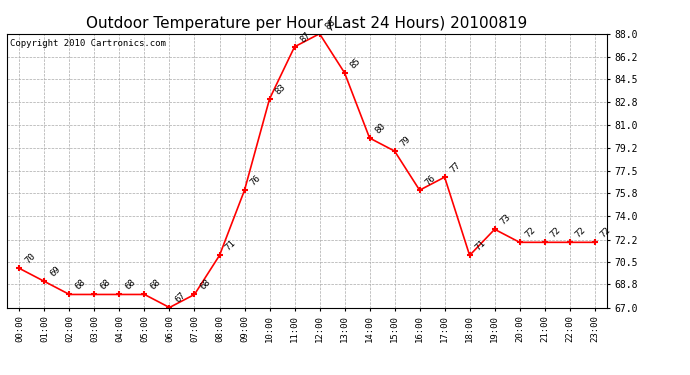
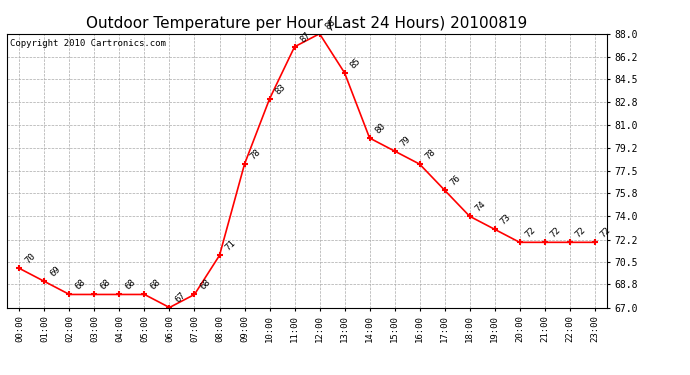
09:00: 76 -> 78
16:00: 76 -> 78
17:00: 77 -> 76
18:00: 71 -> 74
